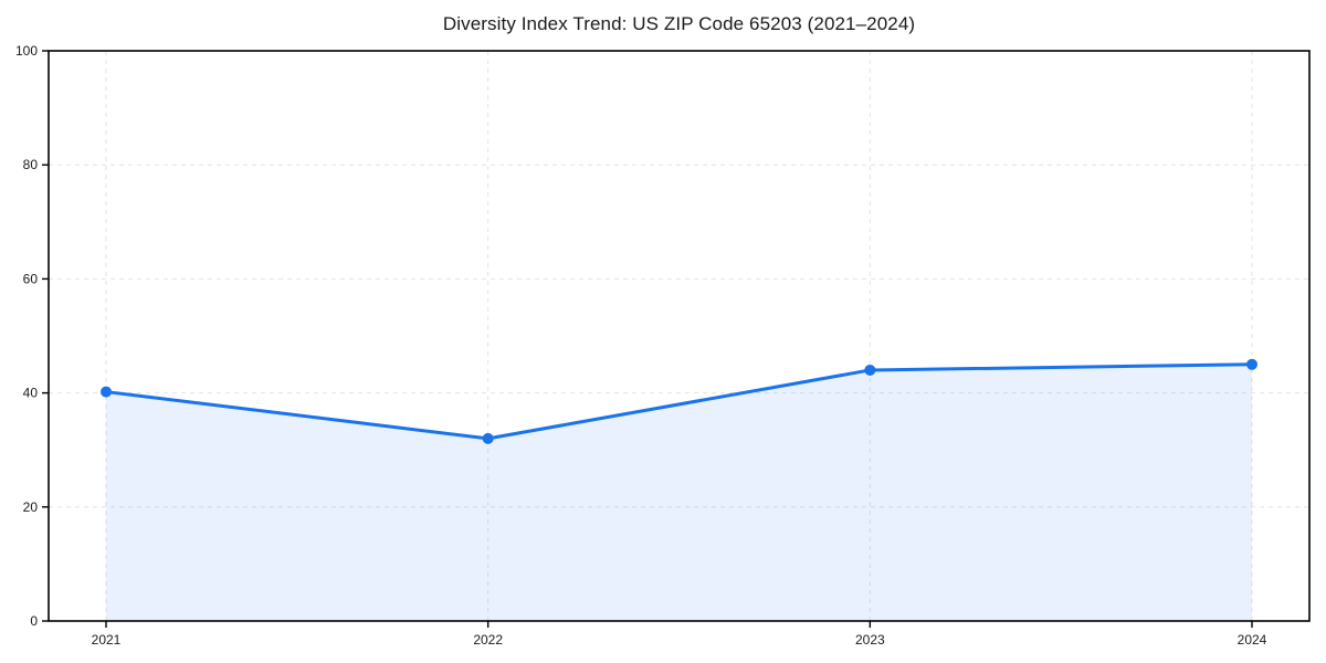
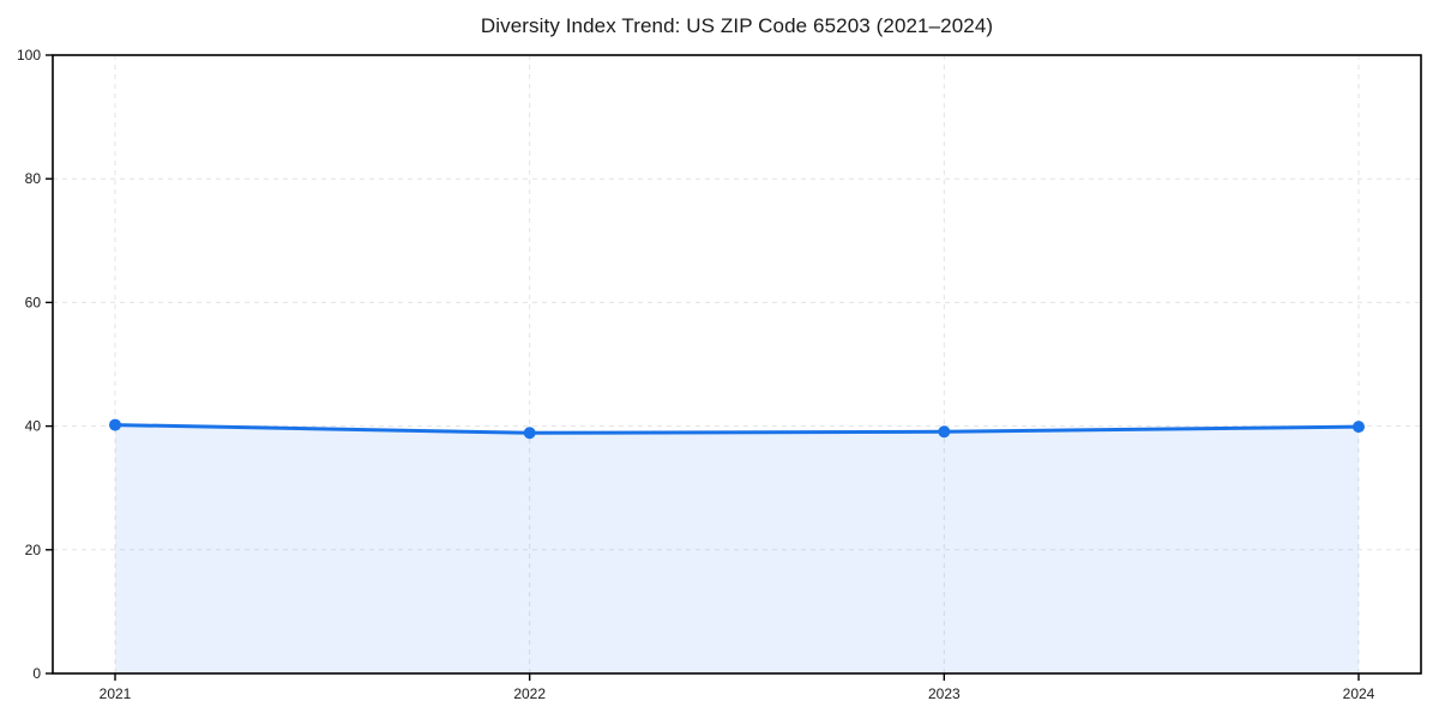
2022: 32 -> 39
2023: 44 -> 39
2024: 45 -> 40
